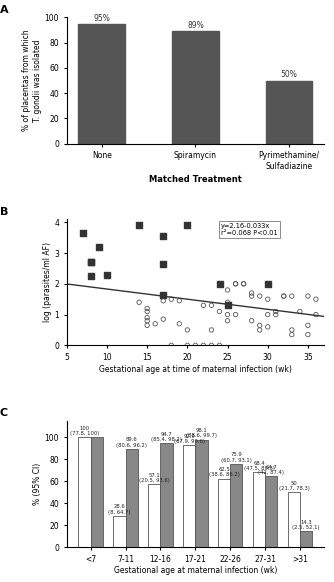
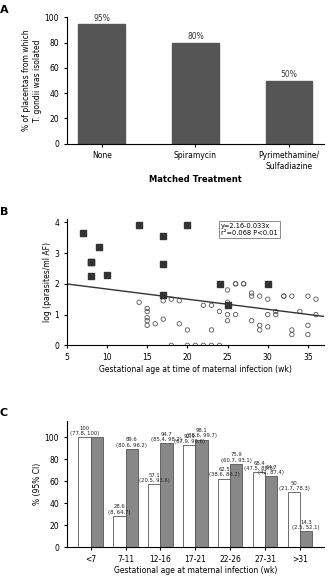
Spiramycin: 89% -> 80%
